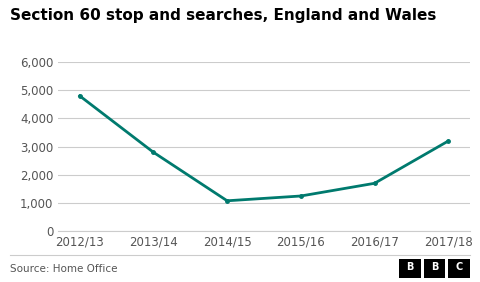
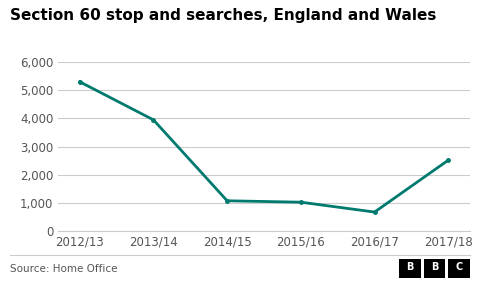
2012/13: 4,800 -> 5,300
2013/14: 2,800 -> 3,950
2015/16: 1,250 -> 1,030
2016/17: 1,700 -> 680
2017/18: 3,200 -> 2,520
